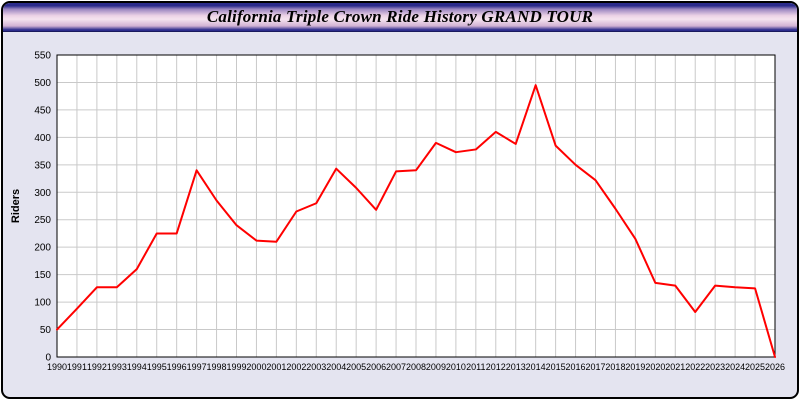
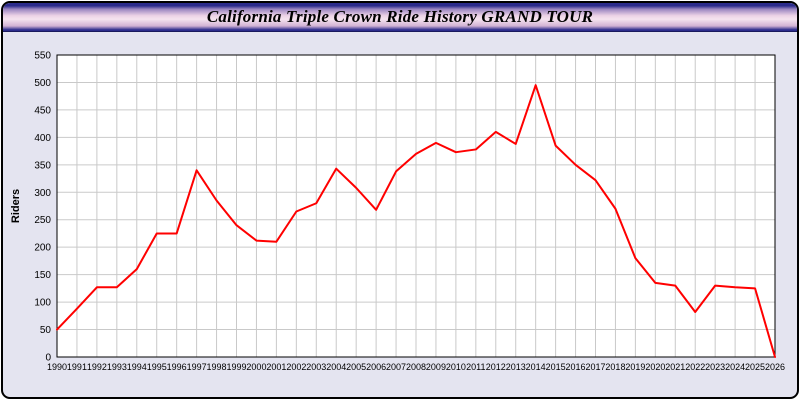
2008: 340 -> 370
2019: 220 -> 180
